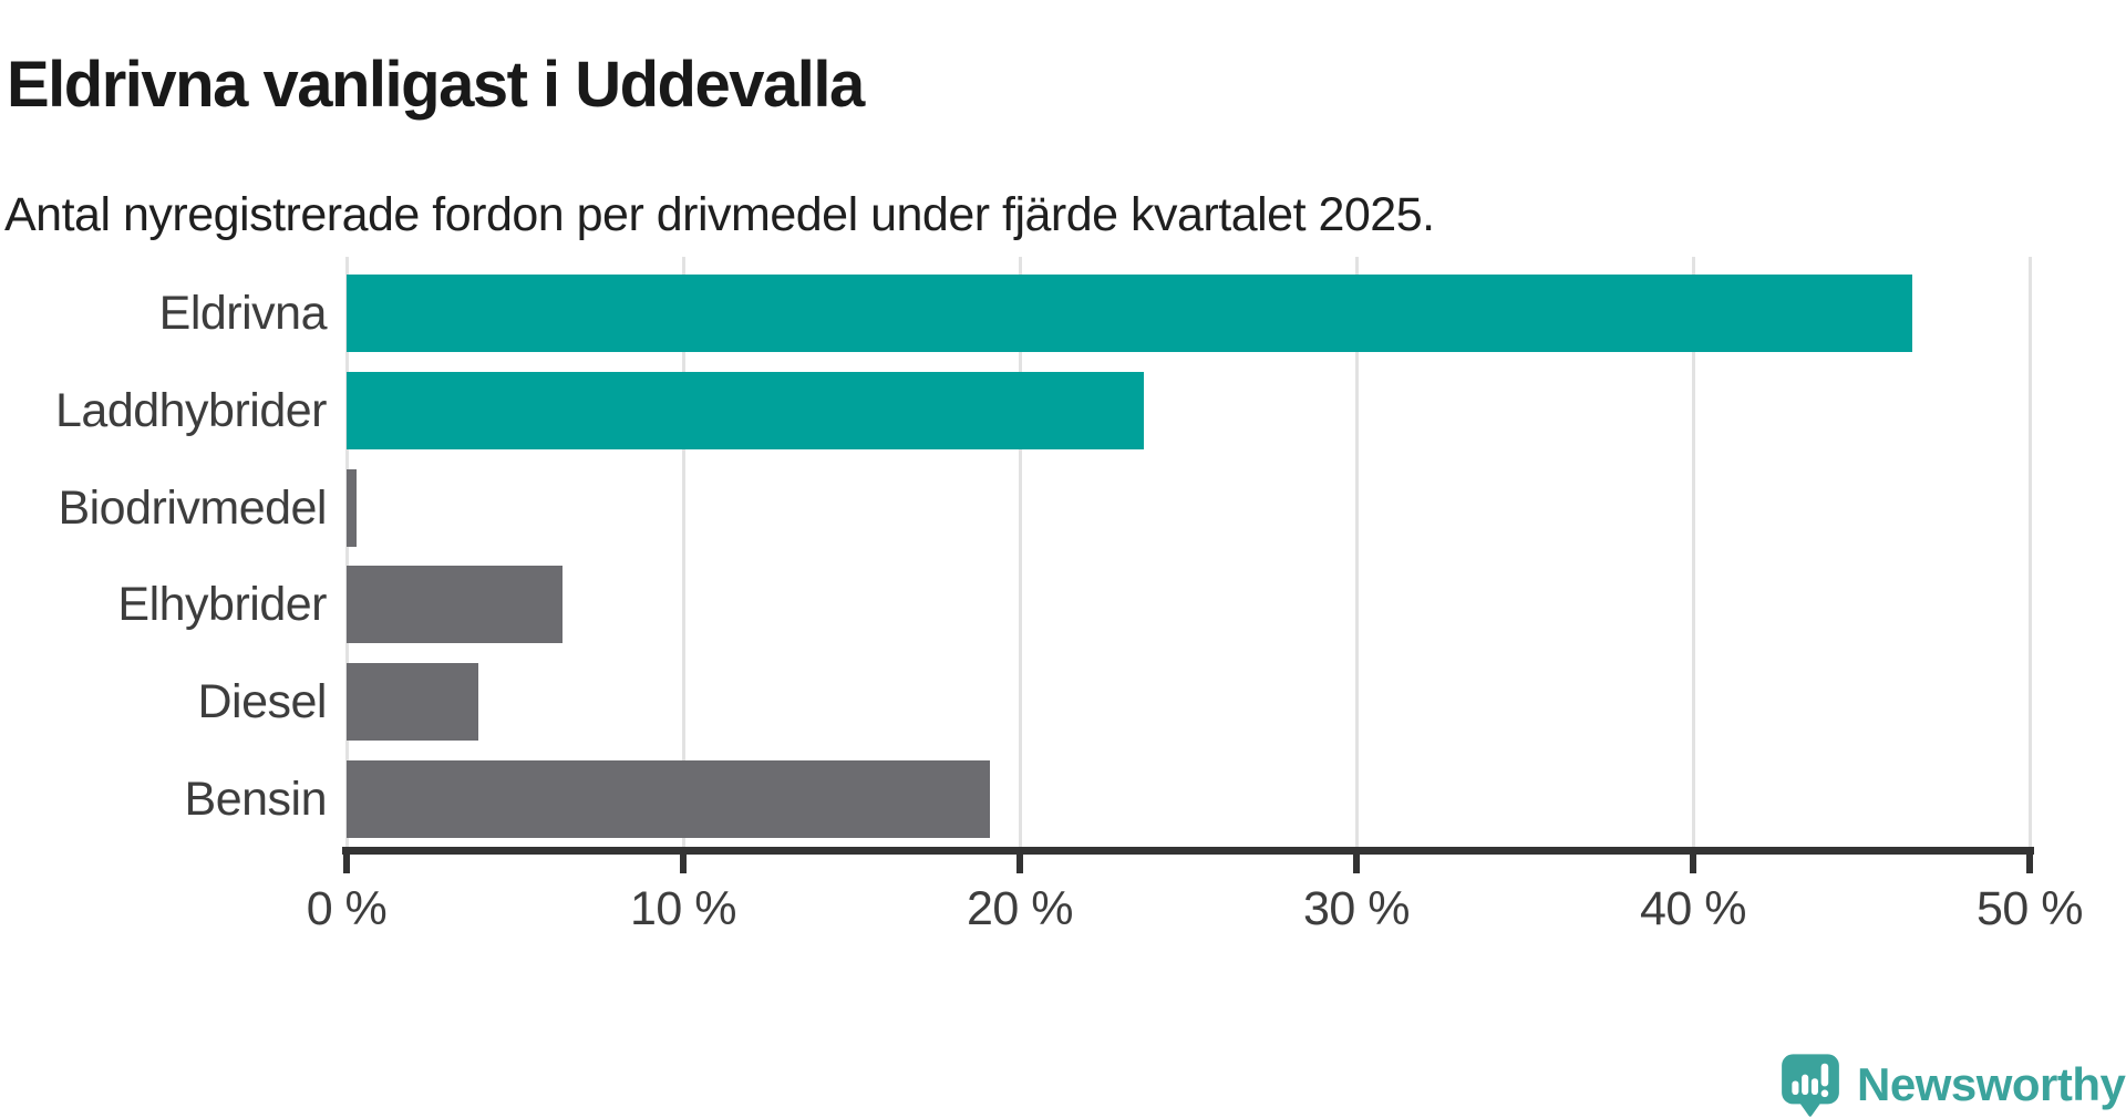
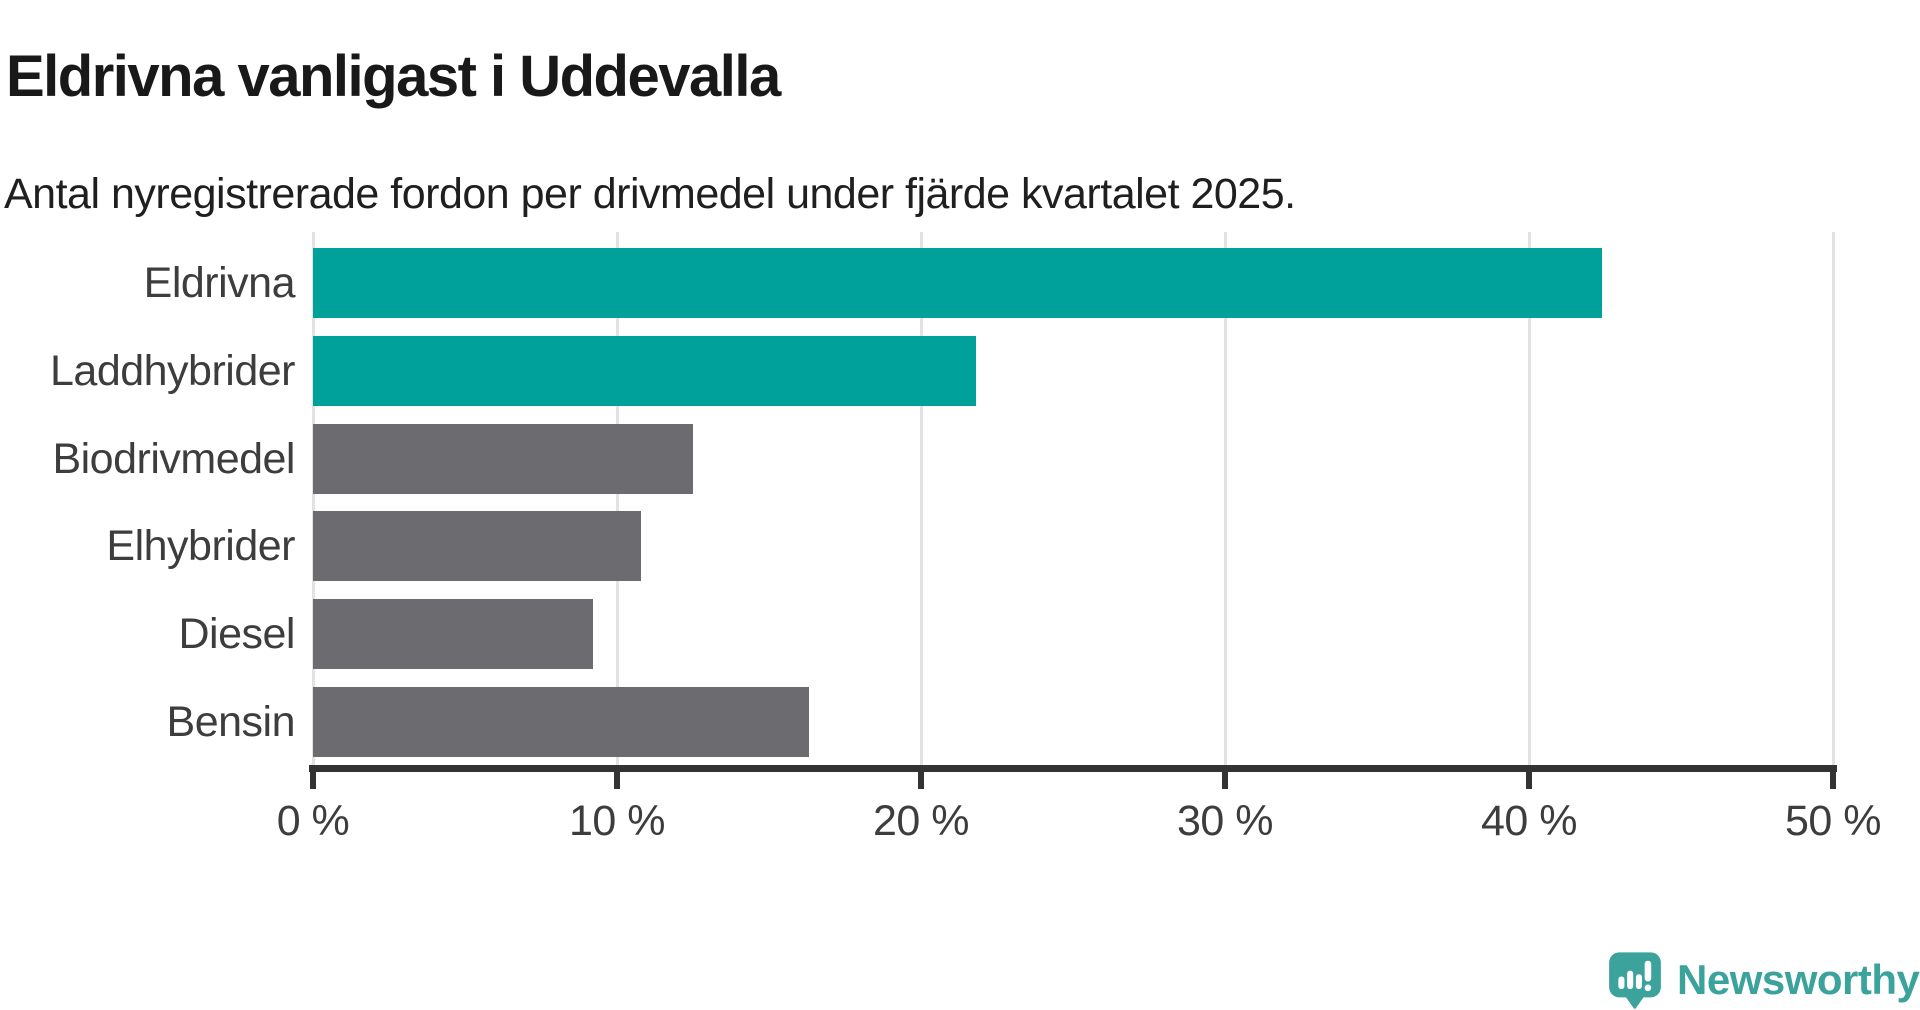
Eldrivna: 46.5% -> 42.4%
Laddhybrider: 23.7% -> 21.8%
Biodrivmedel: 0.3% -> 12.5%
Elhybrider: 6.4% -> 10.8%
Diesel: 3.9% -> 9.2%
Bensin: 19.1% -> 16.3%
